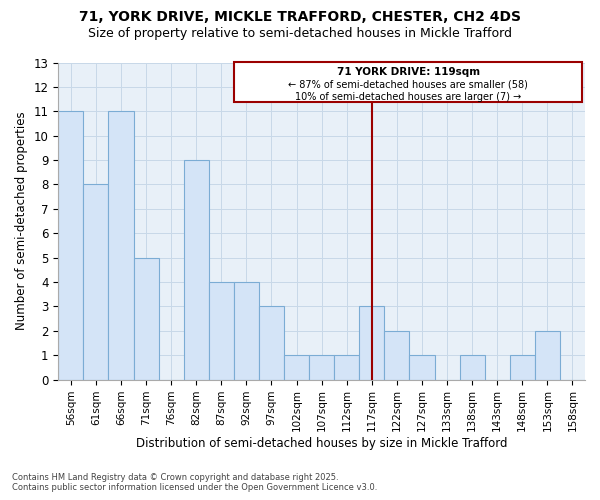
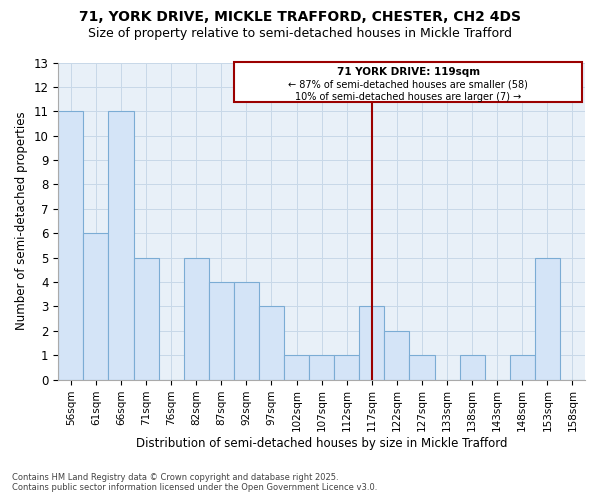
61sqm: 8 -> 6
82sqm: 9 -> 5
153sqm: 2 -> 5
